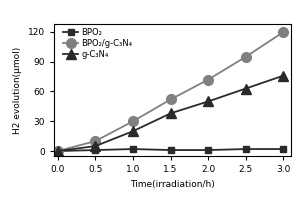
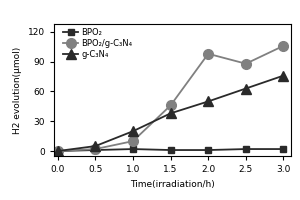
BPO₂/g-C₃N₄/0.5: 10 -> 2
BPO₂/g-C₃N₄/1.0: 30 -> 10
BPO₂/g-C₃N₄/1.5: 52 -> 46
BPO₂/g-C₃N₄/2.0: 72 -> 98
BPO₂/g-C₃N₄/2.5: 95 -> 88
BPO₂/g-C₃N₄/3.0: 120 -> 106
